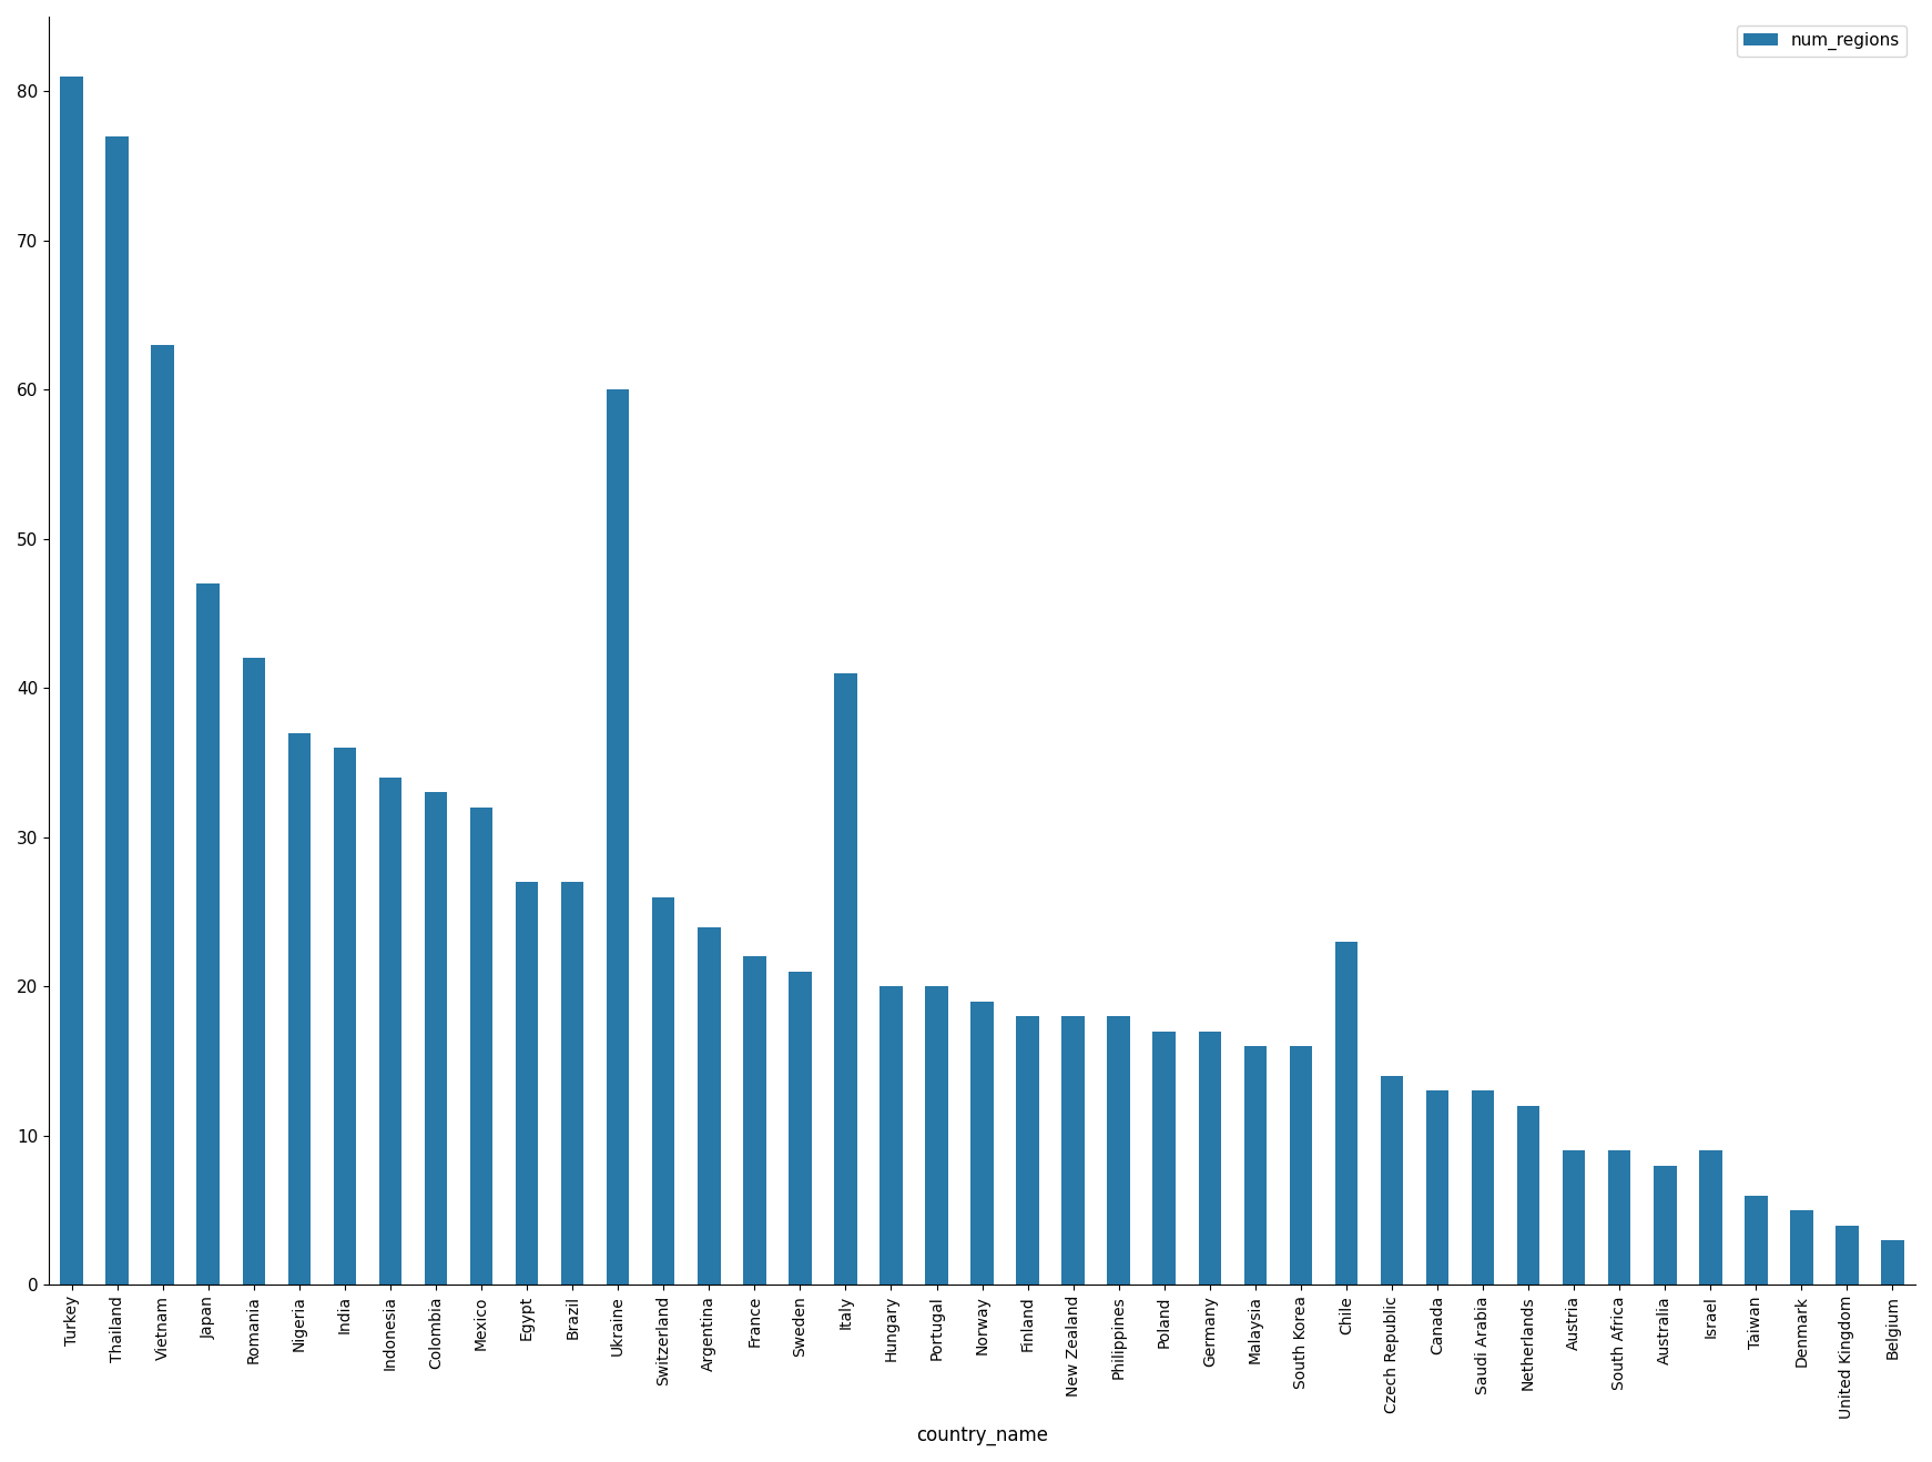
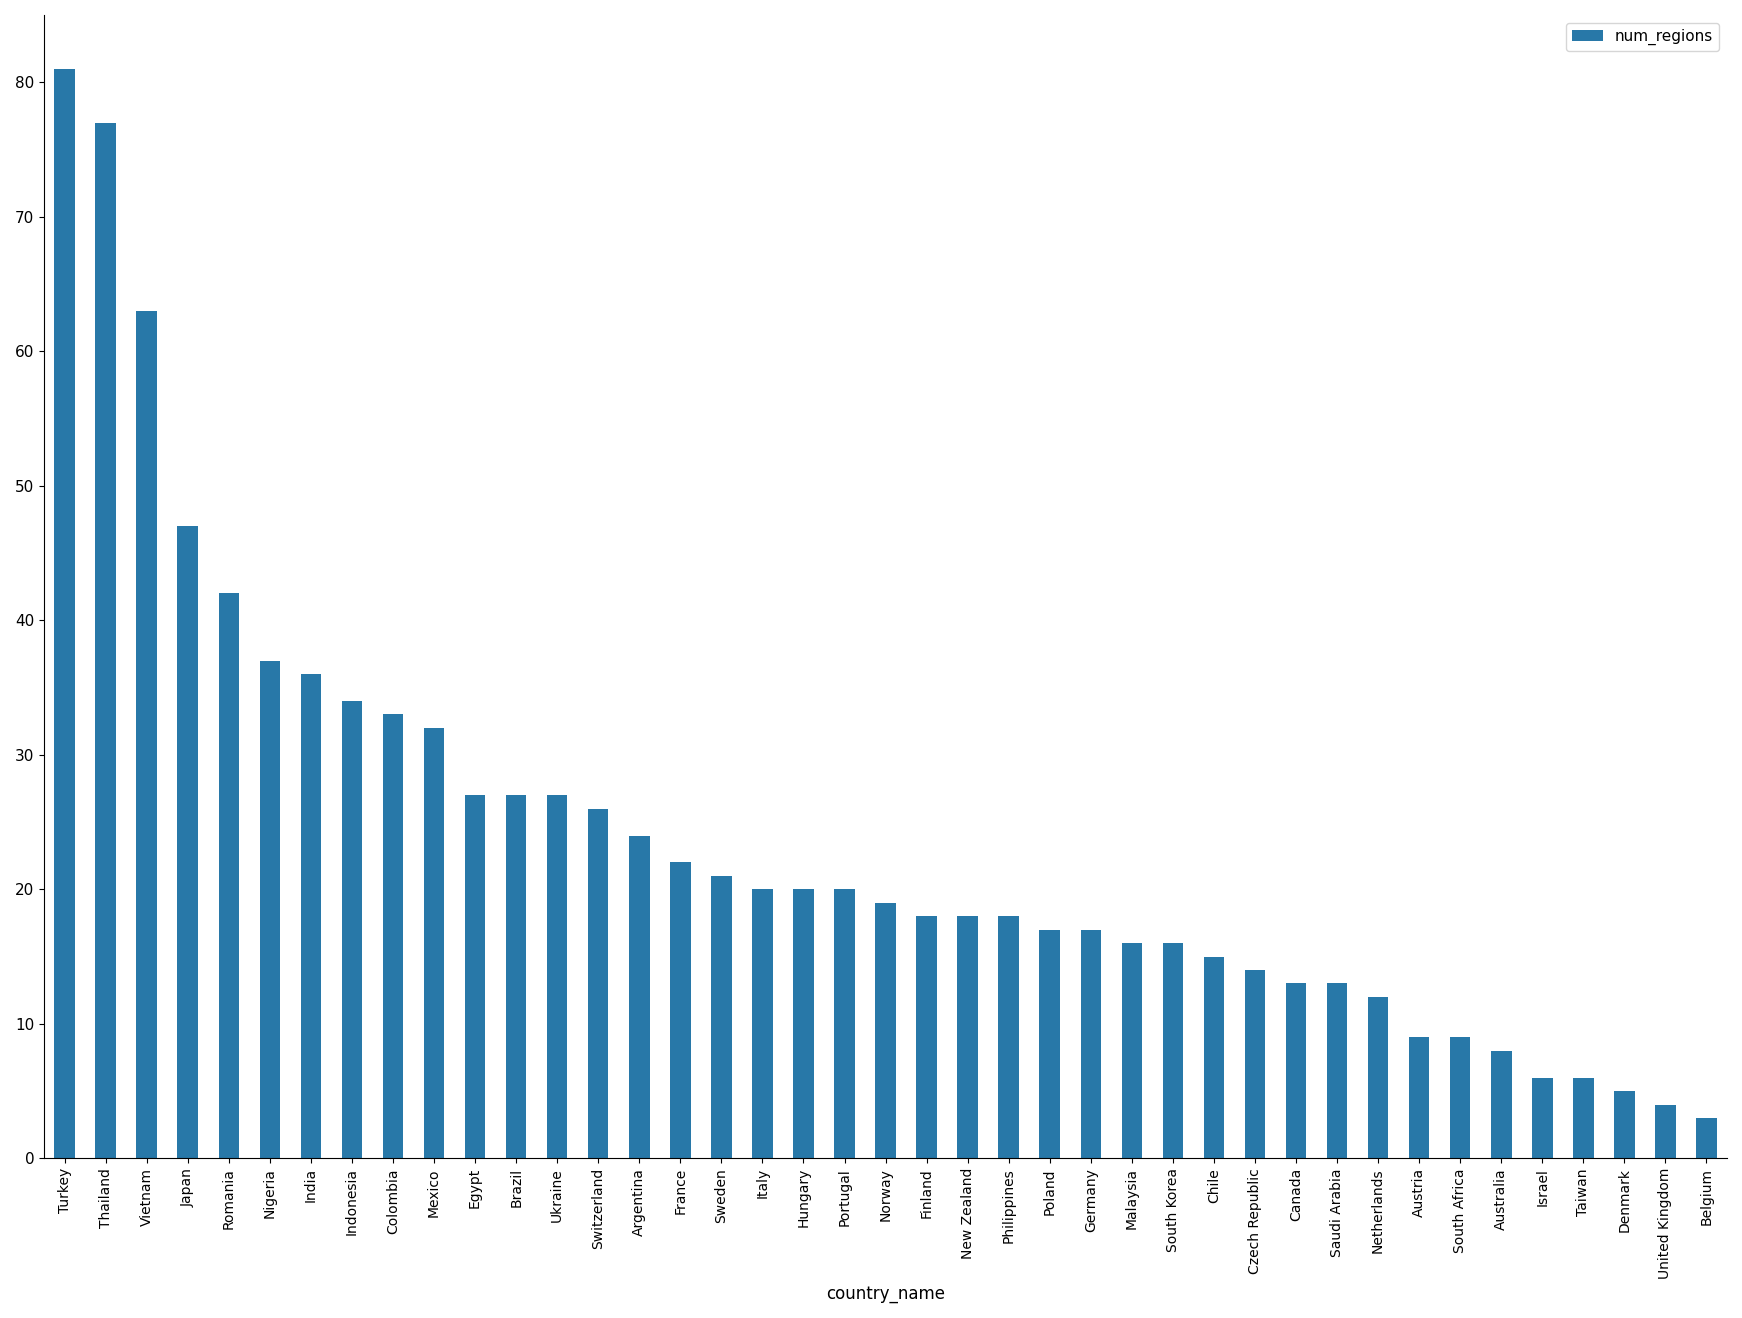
Ukraine: 60 -> 27
Italy: 41 -> 20
Chile: 23 -> 15
Israel: 9 -> 6
